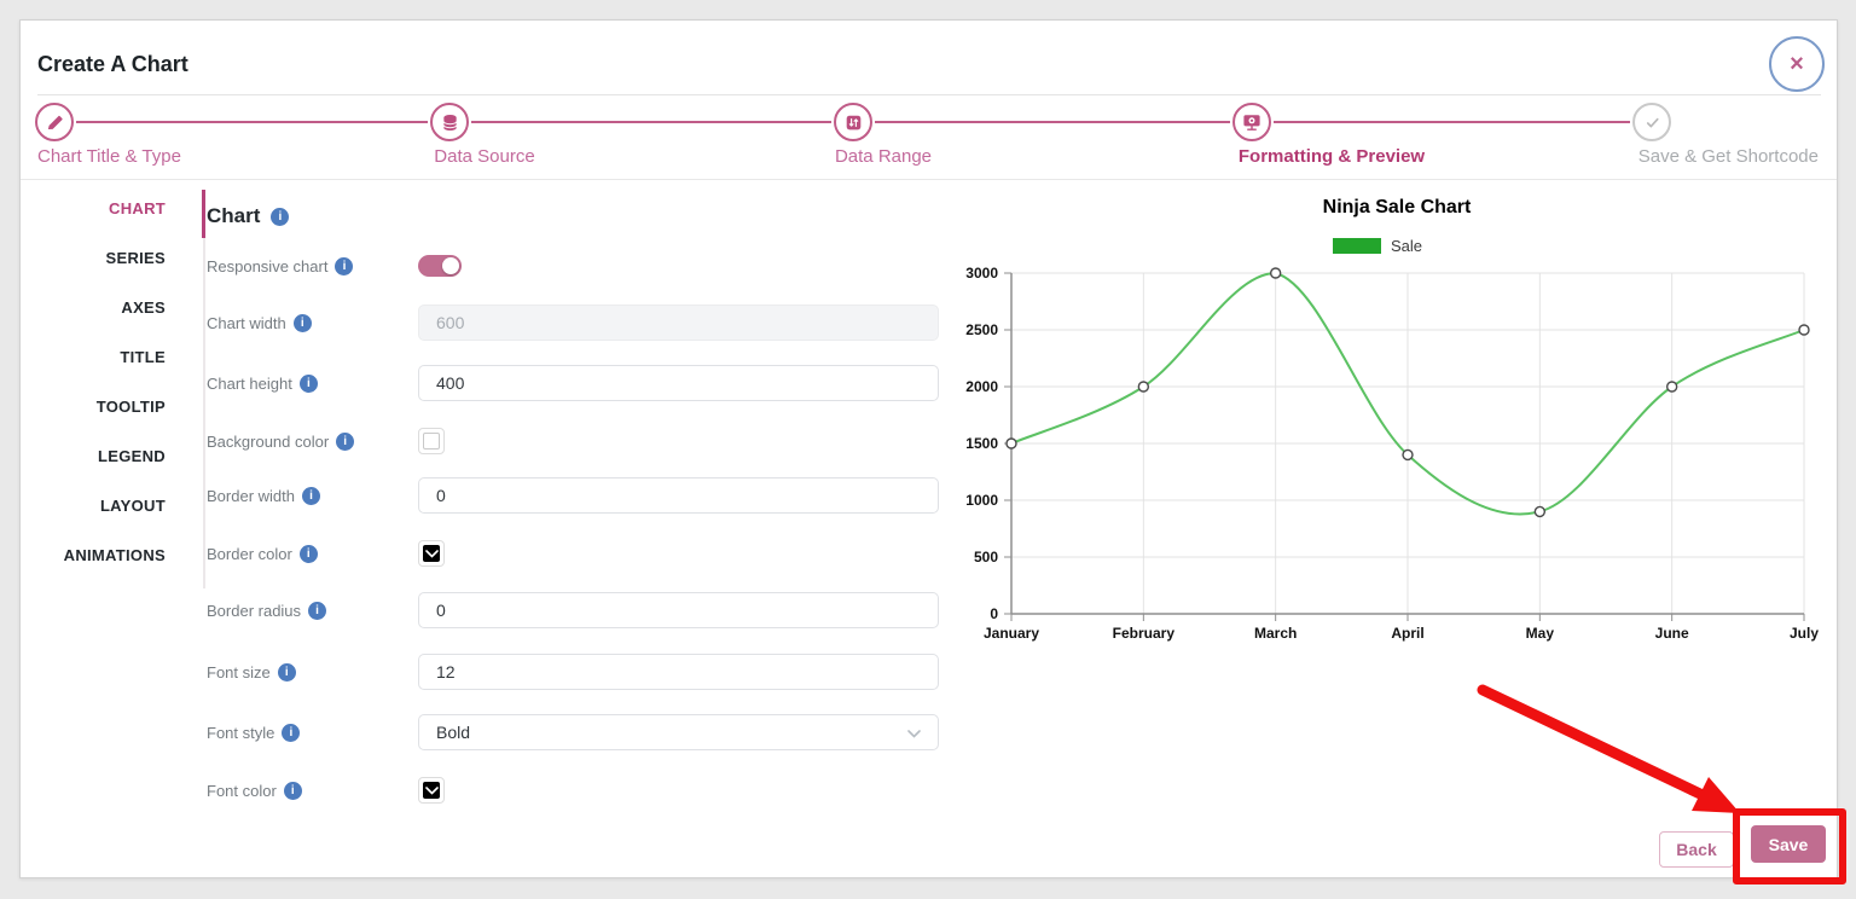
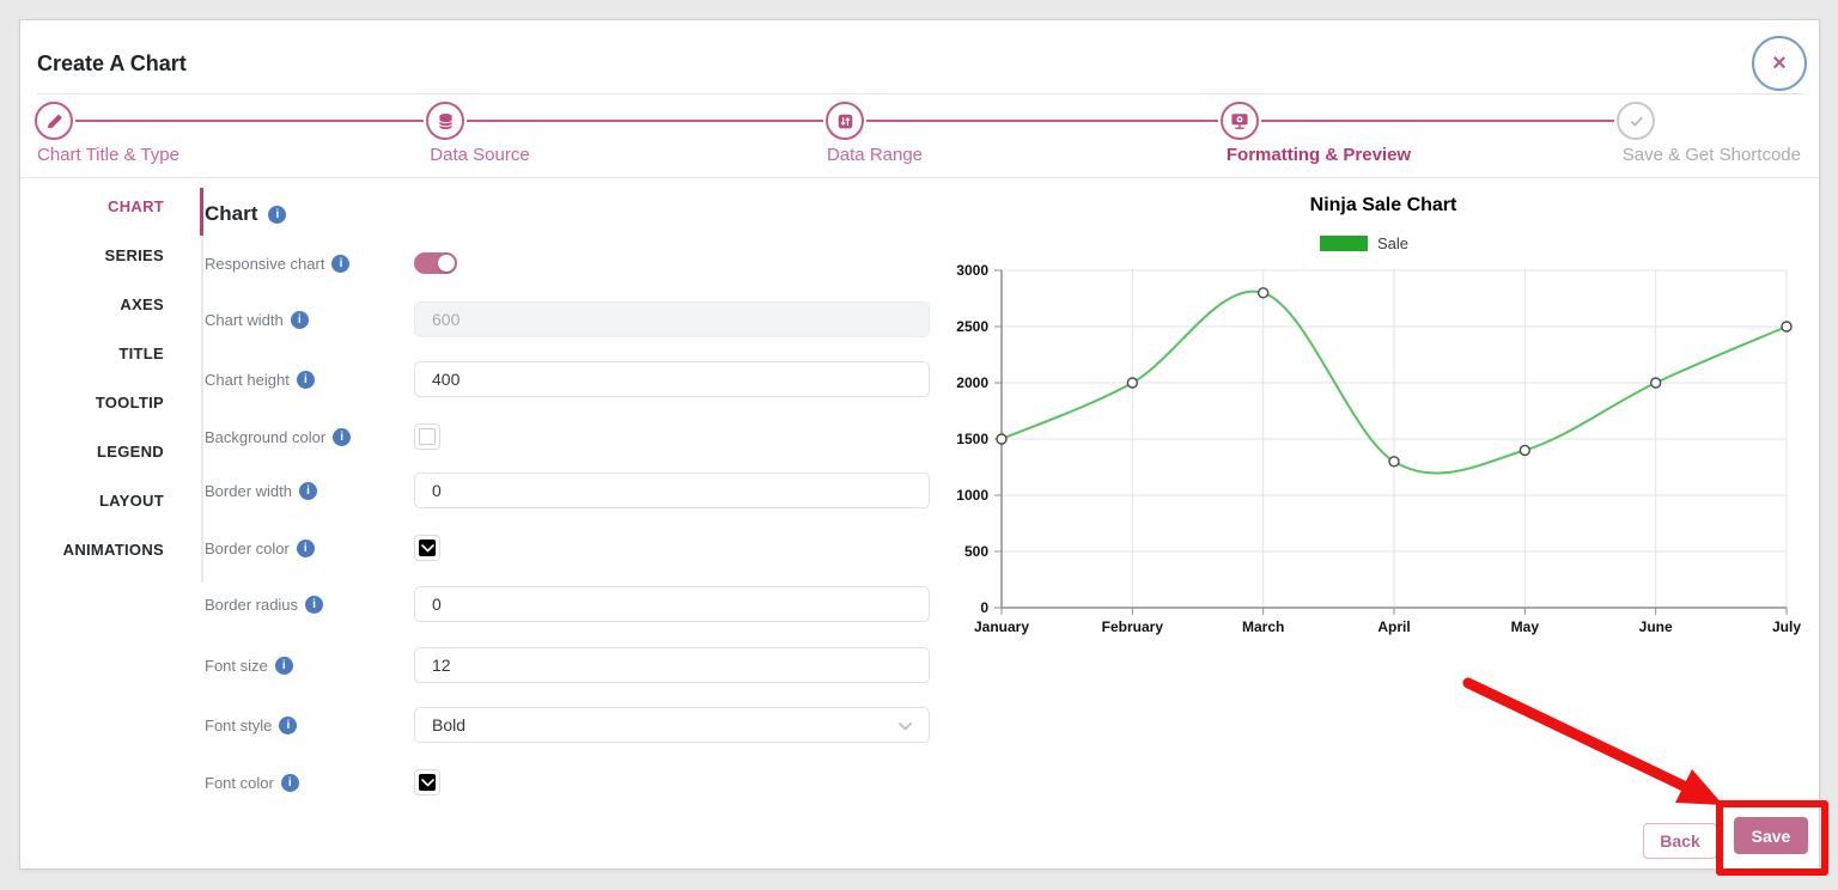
March: 3000 -> 2800
April: 1400 -> 1300
May: 900 -> 1400
